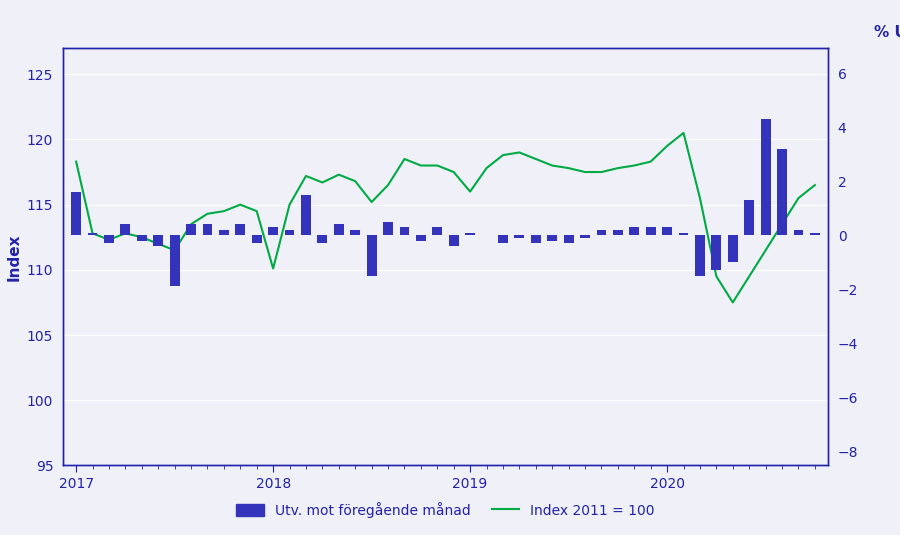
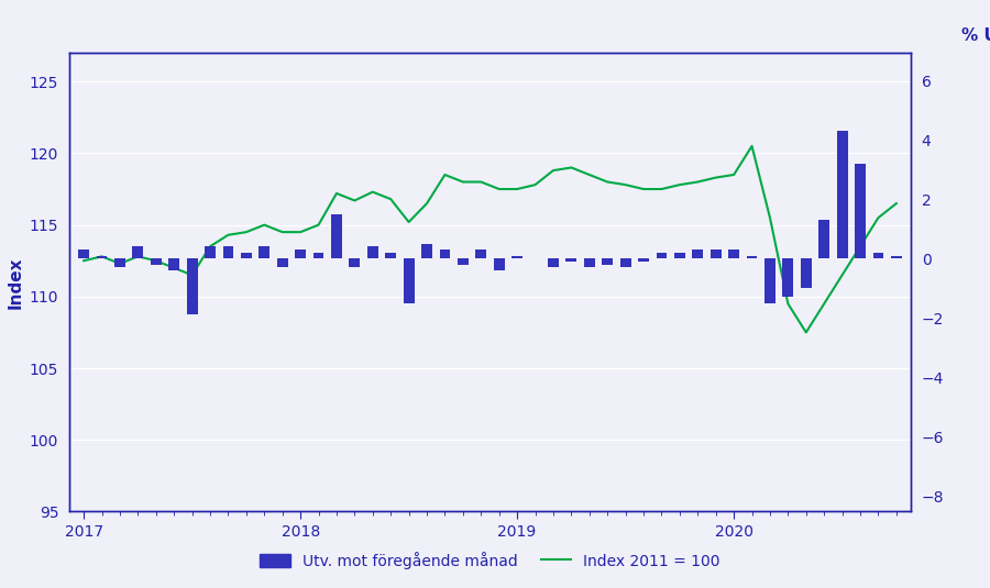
Utv. mot föregående månad/2017: 1.6 -> 0.3
Index 2011 = 100/2017: 118.3 -> 112.5
Index 2011 = 100/2018: 110.1 -> 114.5
Index 2011 = 100/2019: 116.0 -> 117.5
Index 2011 = 100/2020: 119.5 -> 118.5
